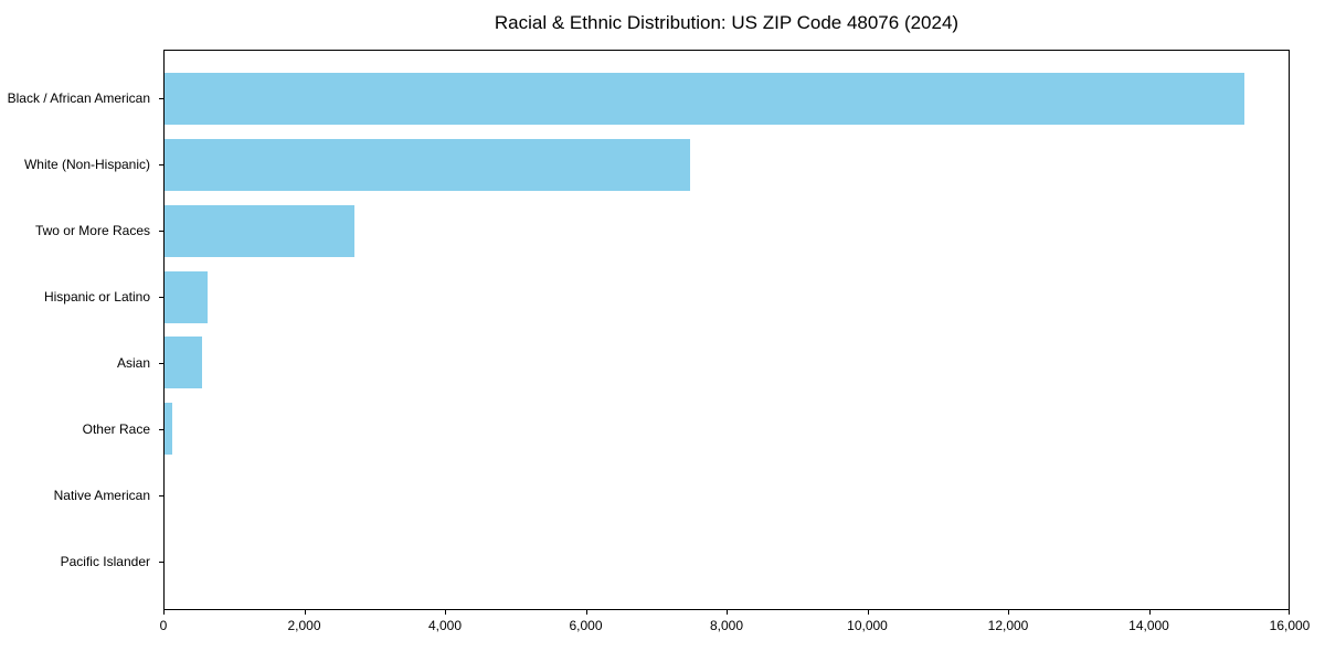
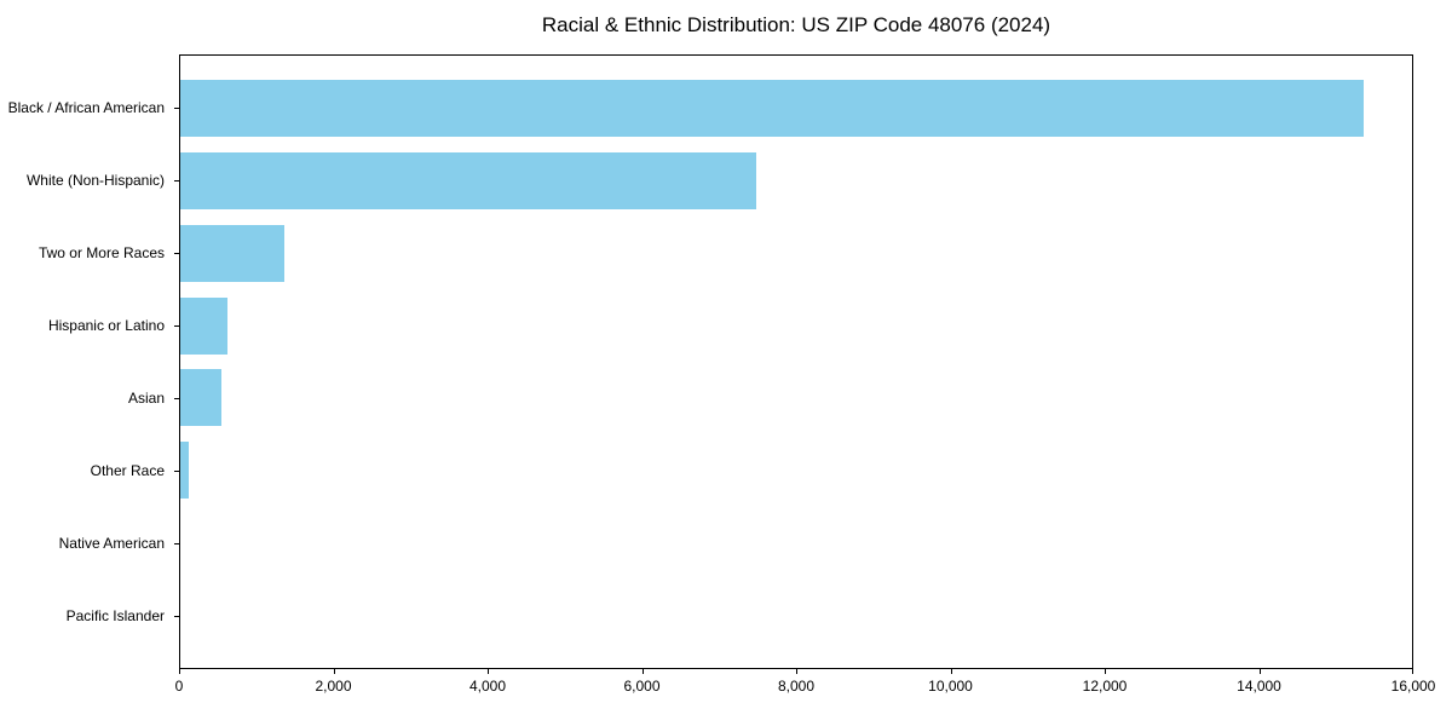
Two or More Races: 2700 -> 1400
